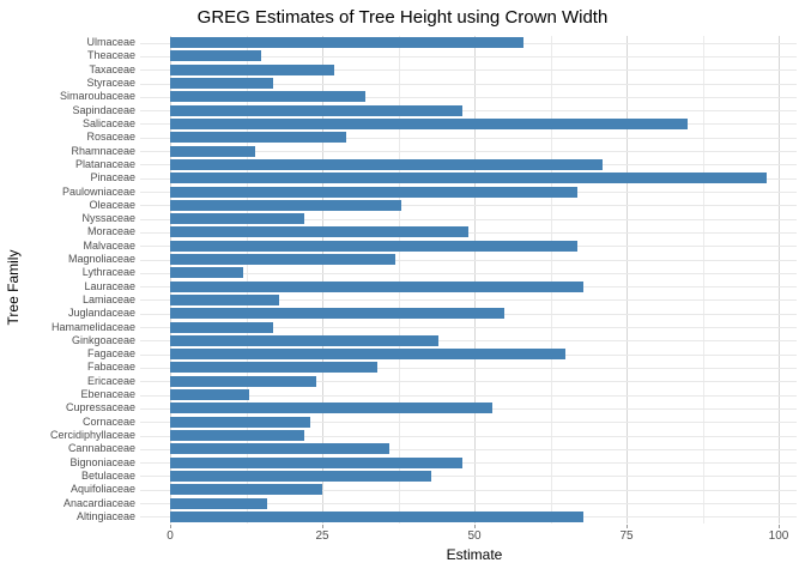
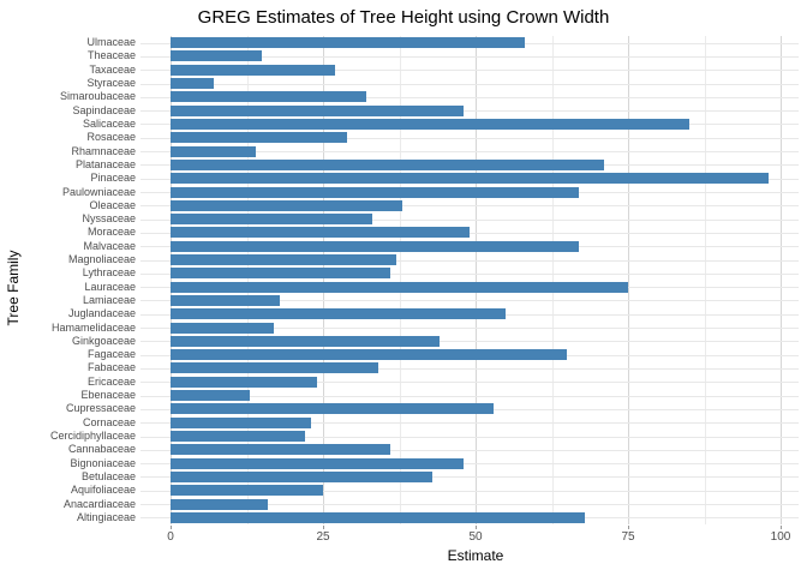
Styraceae: 17 -> 7
Nyssaceae: 22 -> 33
Lythraceae: 12 -> 36
Lauraceae: 68 -> 75
